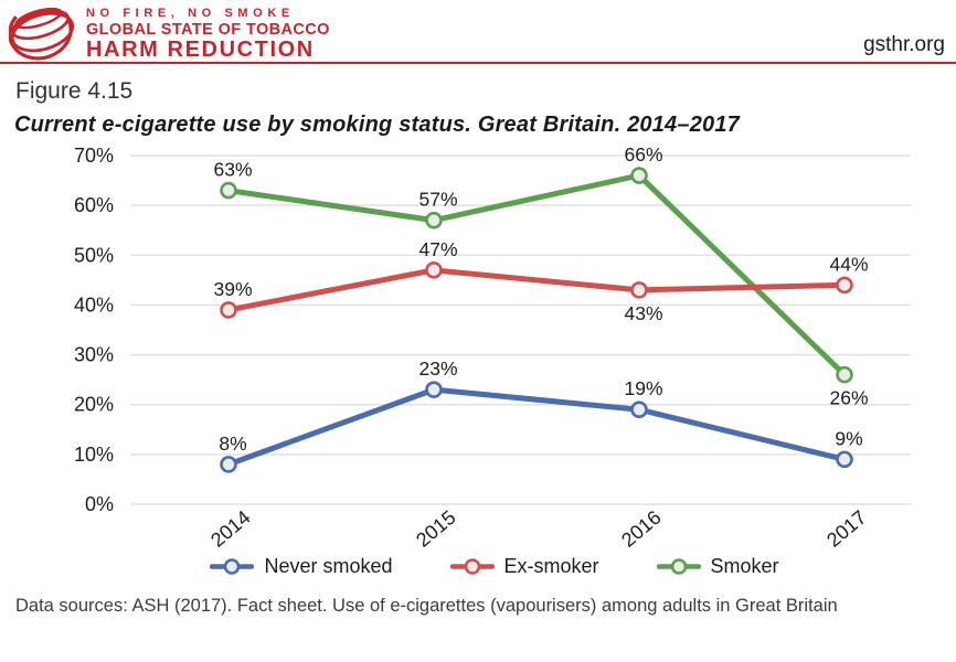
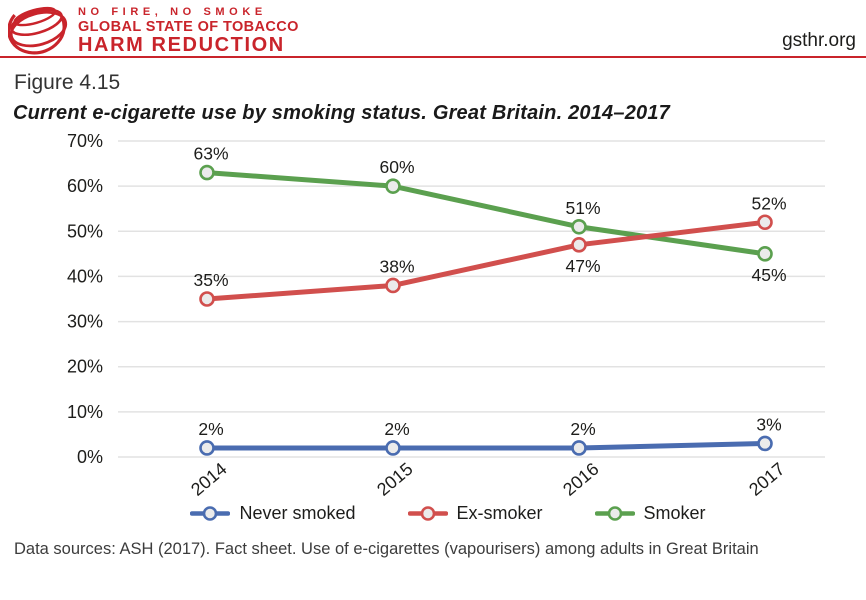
Never smoked/2014: 8% -> 2%
Ex-smoker/2014: 39% -> 35%
Never smoked/2015: 23% -> 2%
Ex-smoker/2015: 47% -> 38%
Smoker/2015: 57% -> 60%
Never smoked/2016: 19% -> 2%
Ex-smoker/2016: 43% -> 47%
Smoker/2016: 66% -> 51%
Never smoked/2017: 9% -> 3%
Ex-smoker/2017: 44% -> 52%
Smoker/2017: 26% -> 45%
